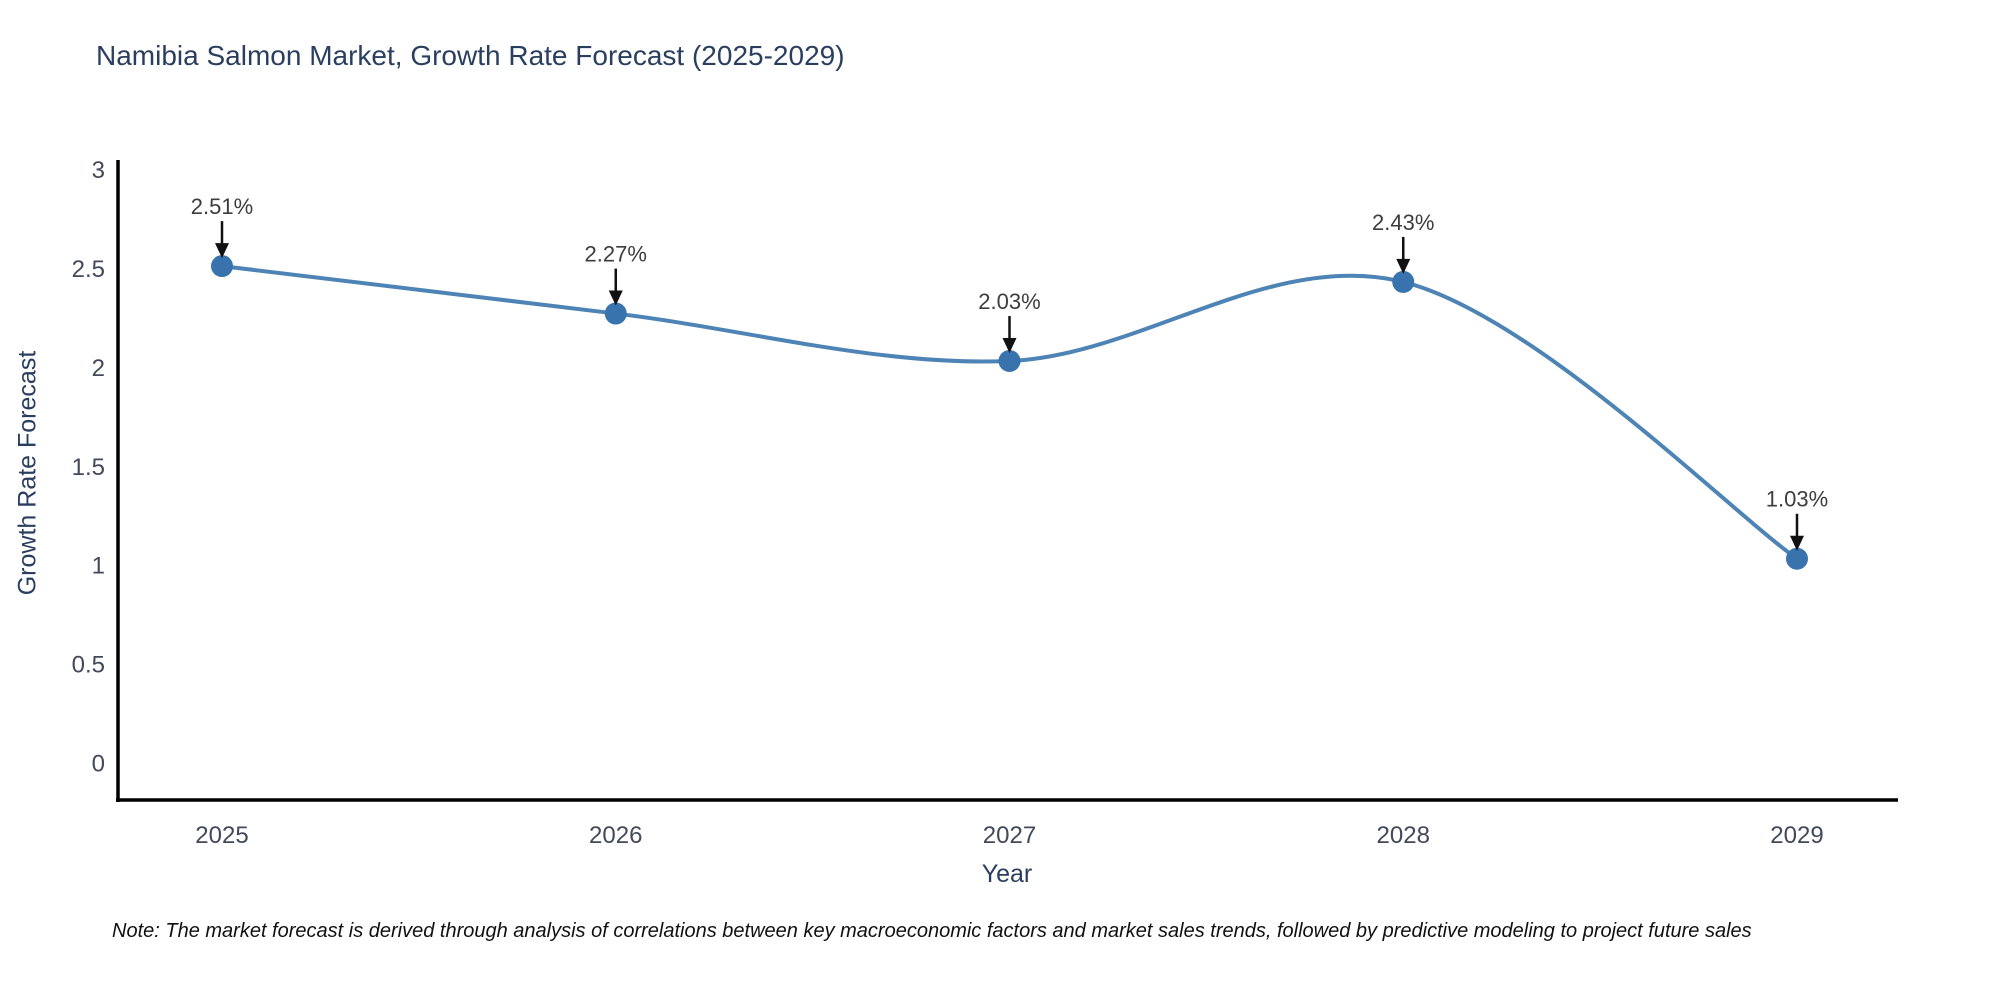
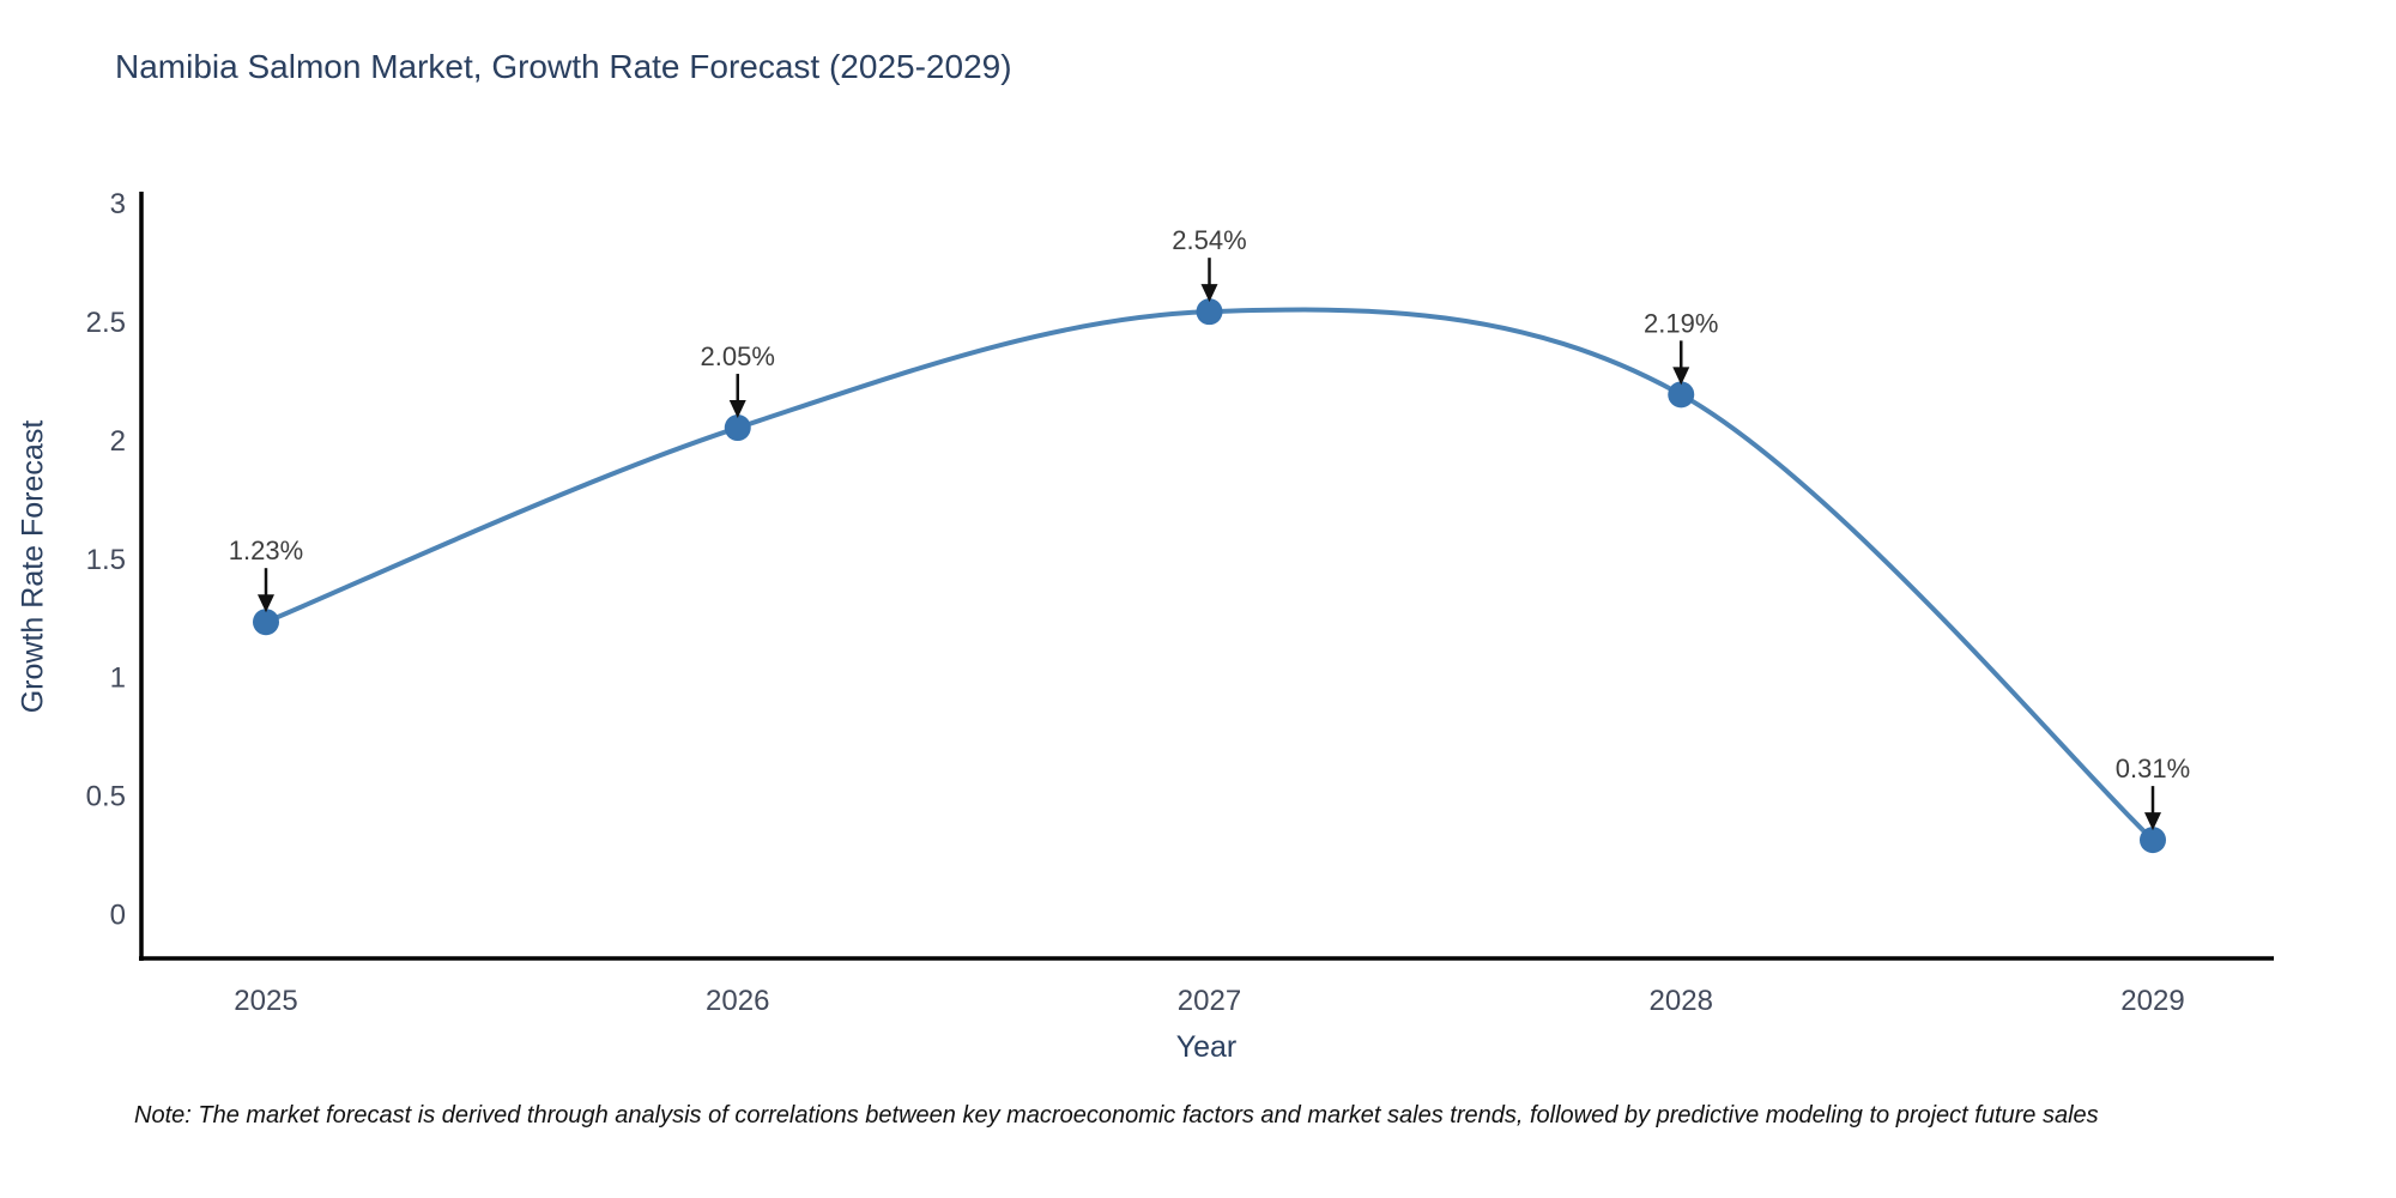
2025: 2.51% -> 1.23%
2026: 2.27% -> 2.05%
2027: 2.03% -> 2.54%
2028: 2.43% -> 2.19%
2029: 1.03% -> 0.31%
